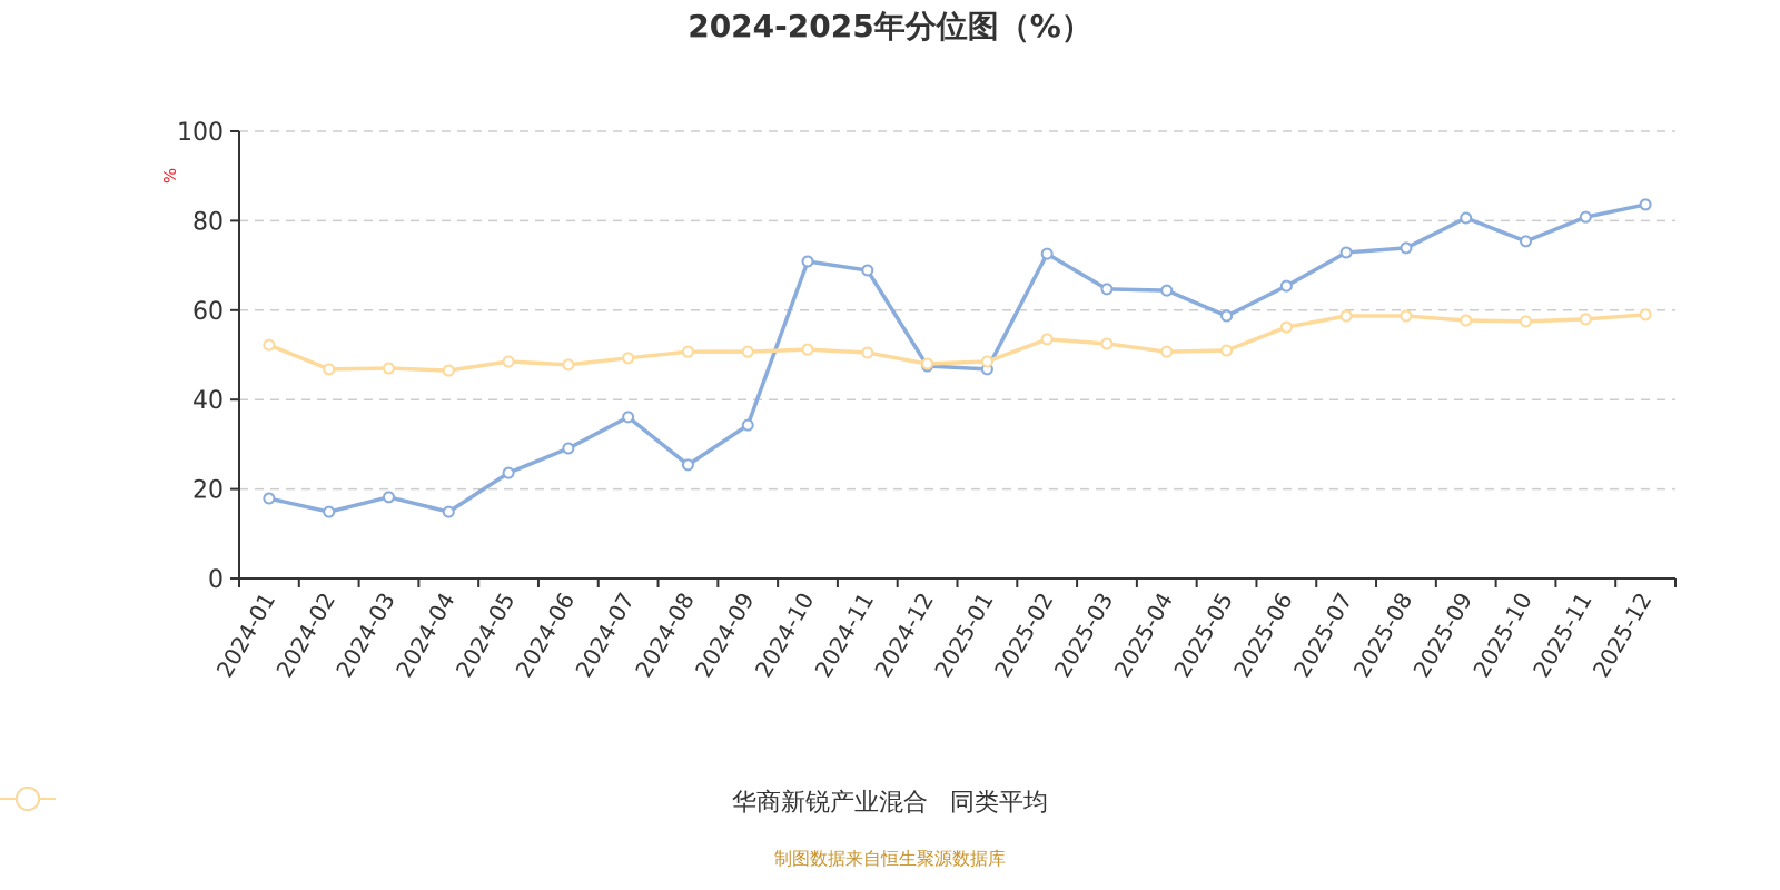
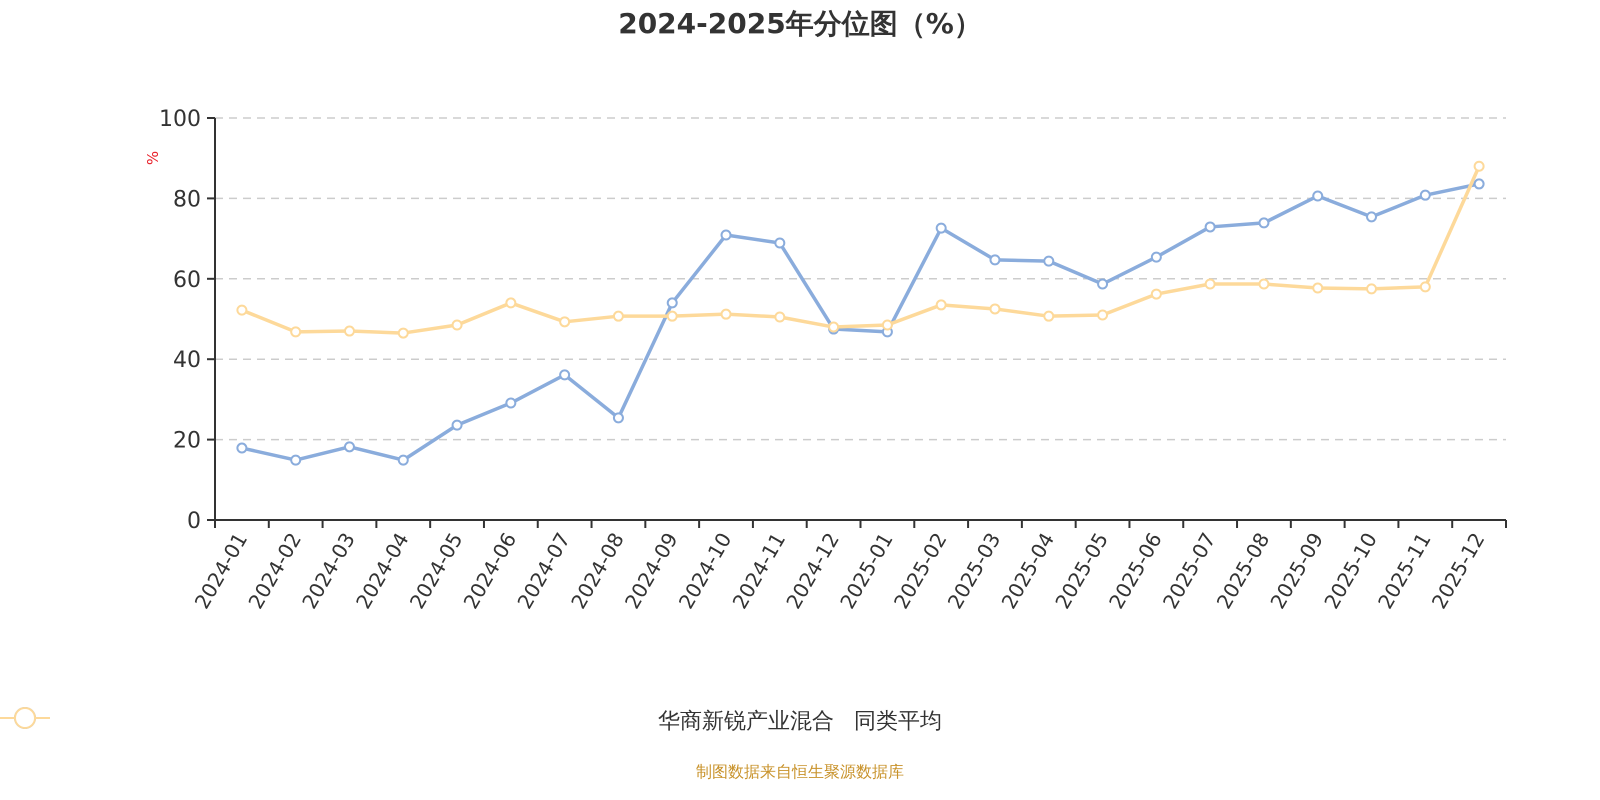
同类平均/2024-06: 48 -> 54
华商新锐产业混合/2024-09: 34 -> 54
同类平均/2025-12: 59 -> 88
